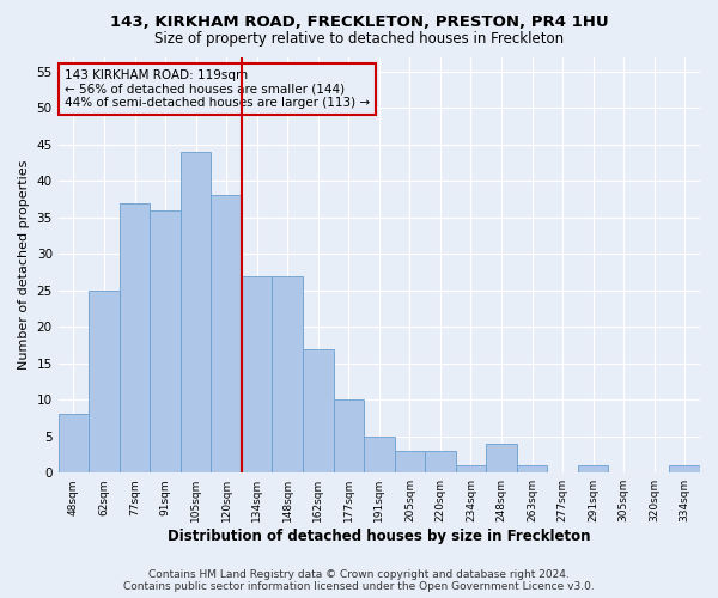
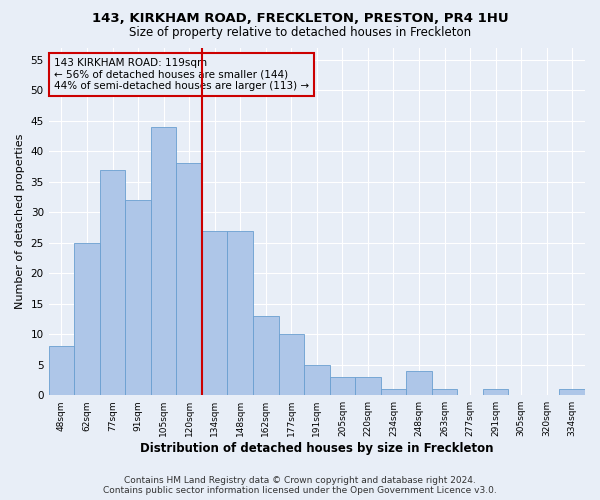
91sqm: 36 -> 32
162sqm: 17 -> 13
